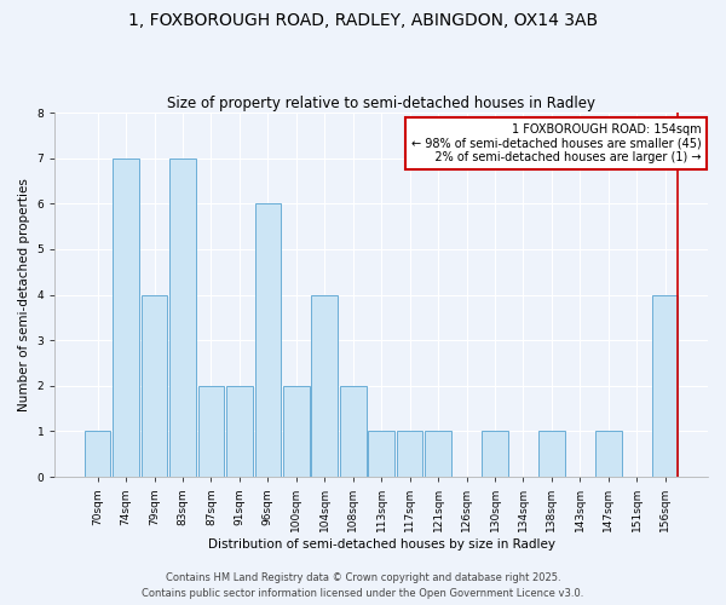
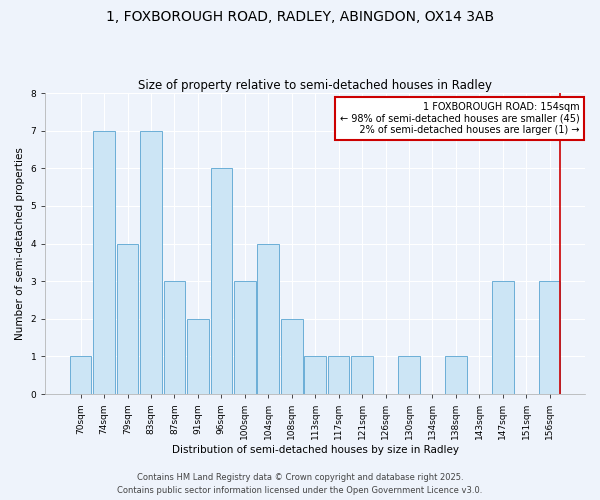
87sqm: 2 -> 3
100sqm: 2 -> 3
147sqm: 1 -> 3
156sqm: 4 -> 3
